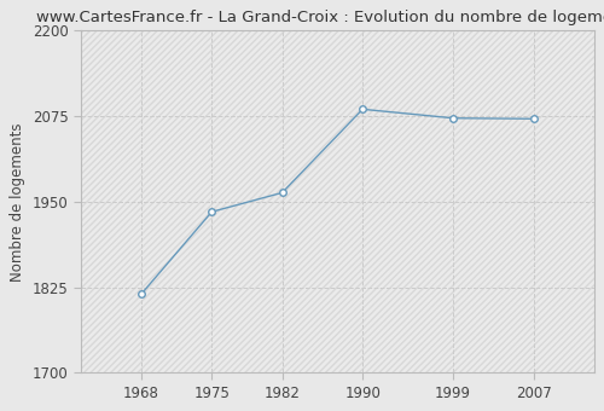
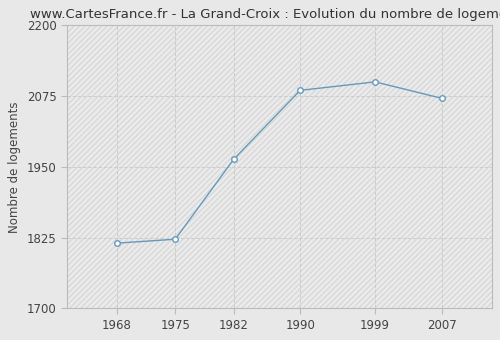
1975: 1935 -> 1822
1999: 2072 -> 2100
